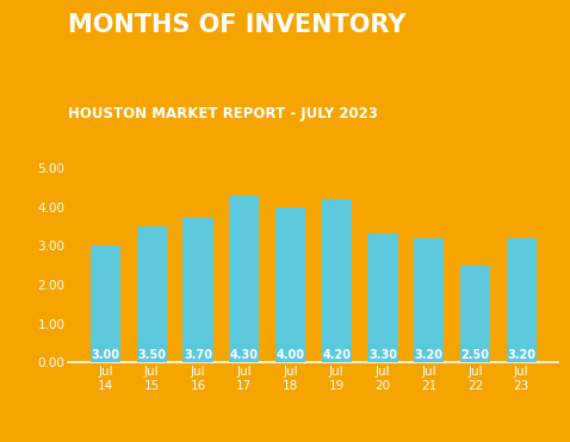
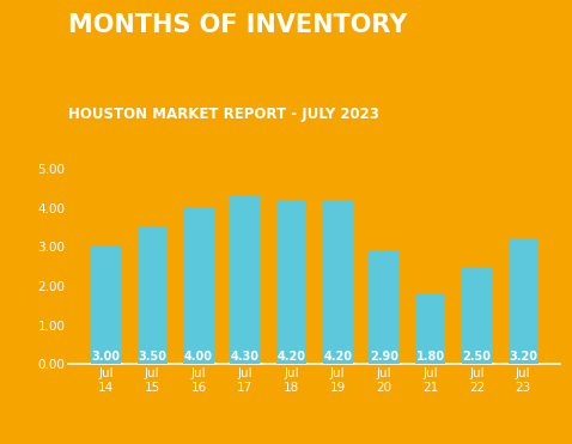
Jul 16: 3.70 -> 4.00
Jul 18: 4.00 -> 4.20
Jul 20: 3.30 -> 2.90
Jul 21: 3.20 -> 1.80
